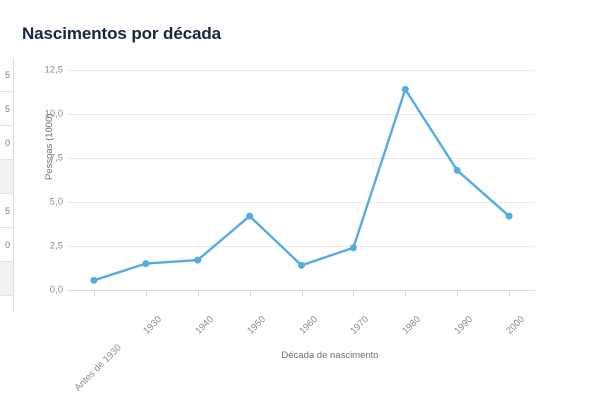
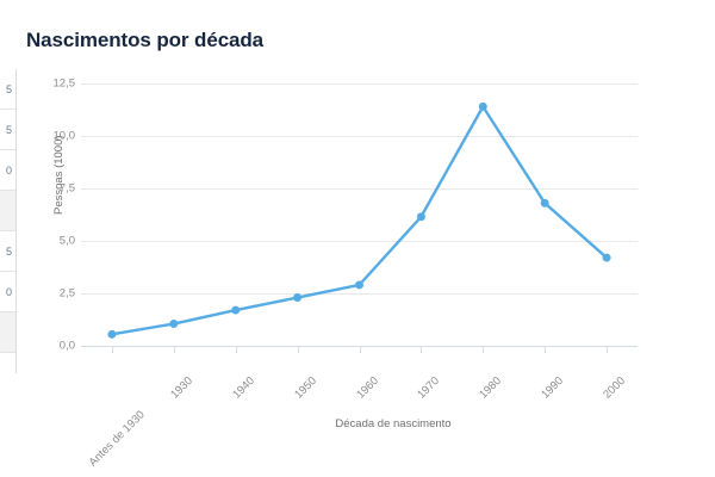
1930: 1,5 -> 1,1
1950: 4,2 -> 2,3
1960: 1,4 -> 2,9
1970: 2,4 -> 6,2
